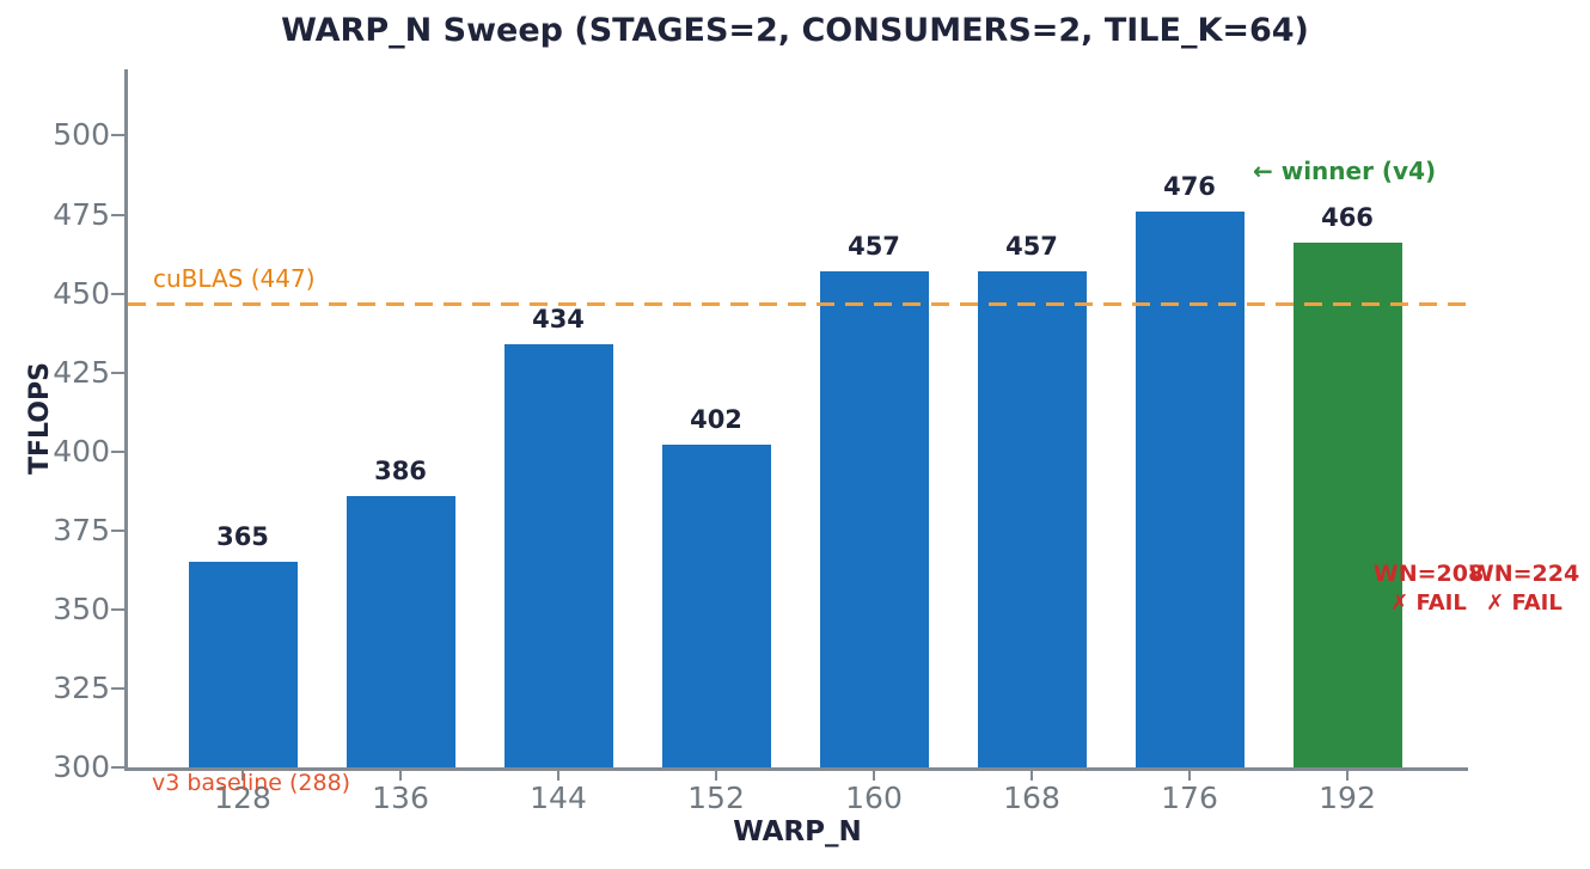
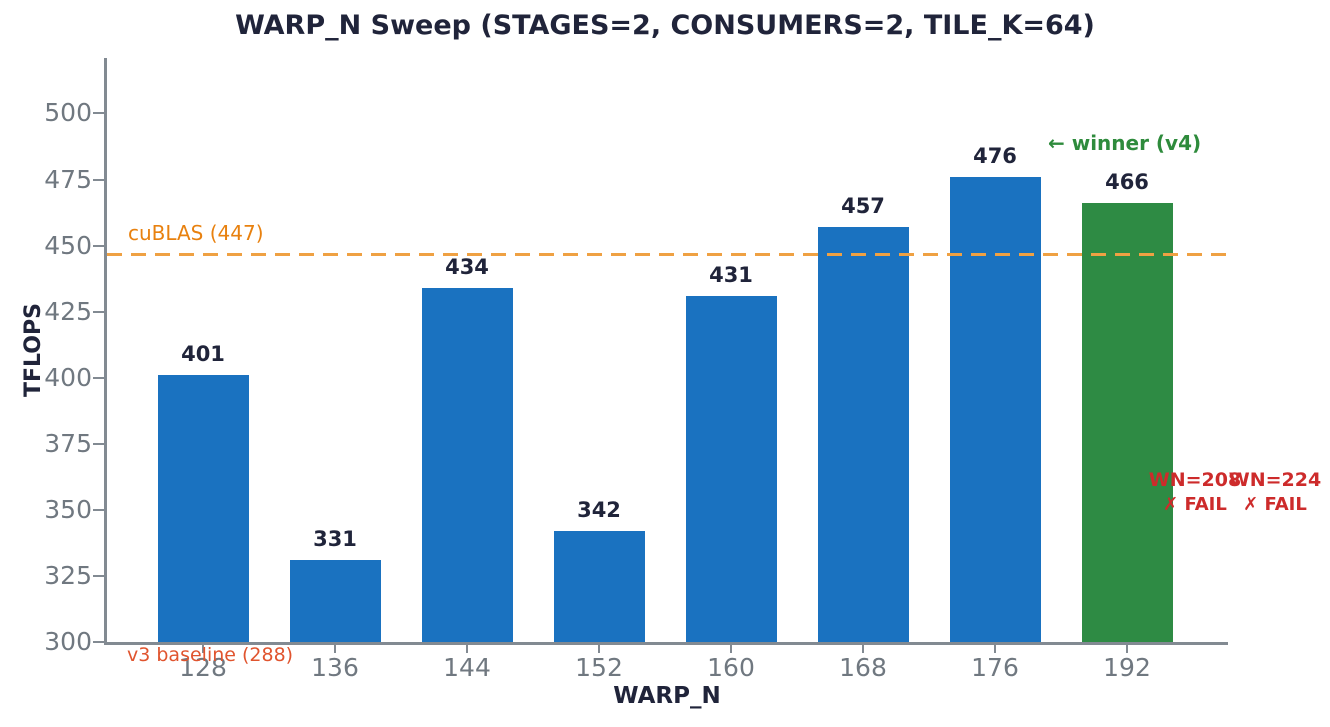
128: 365 -> 401
136: 386 -> 331
152: 402 -> 342
160: 457 -> 431
